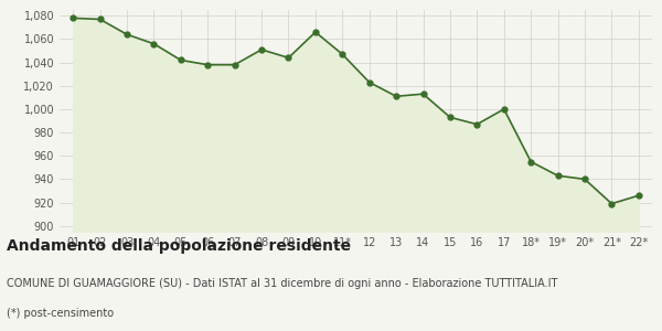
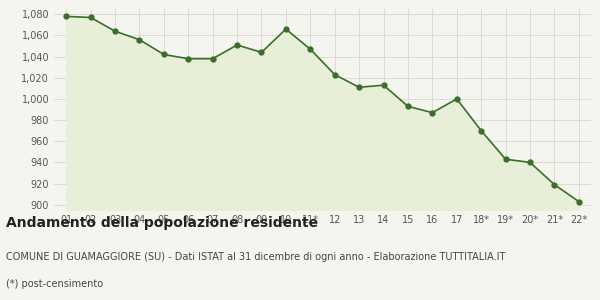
18*: 955 -> 970
22*: 926 -> 903
